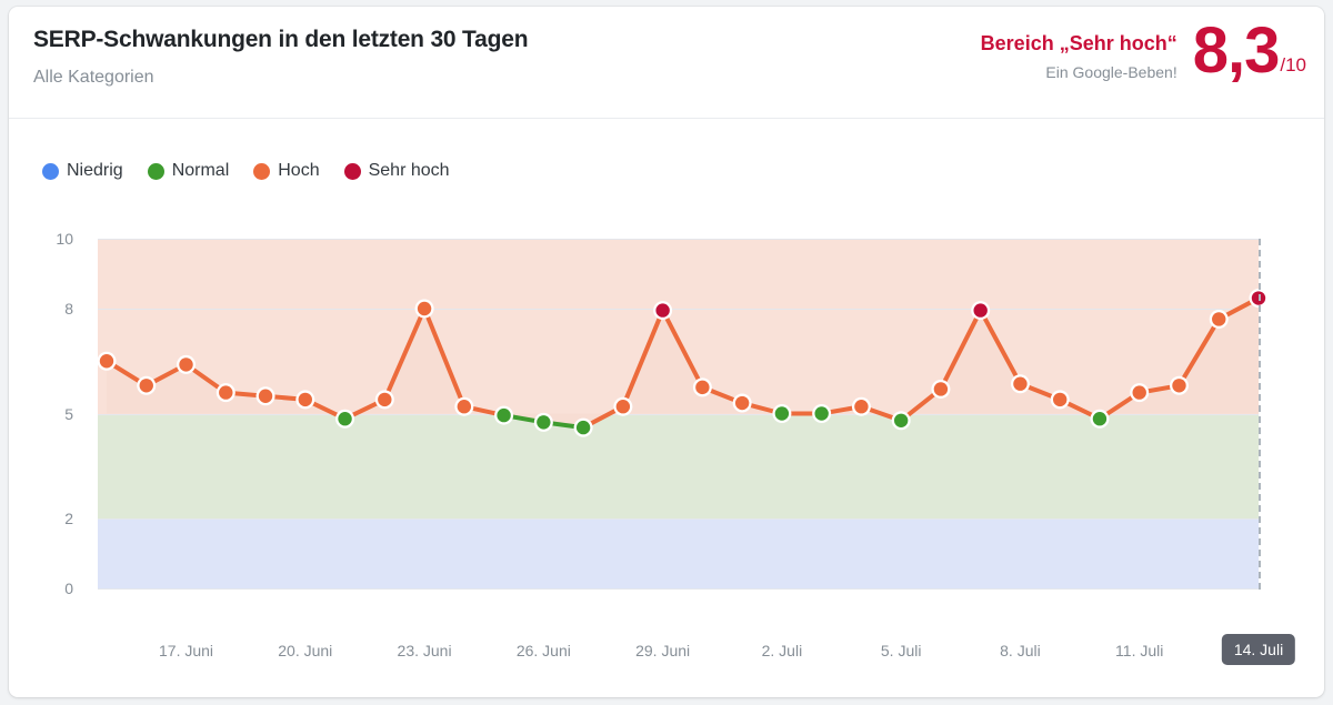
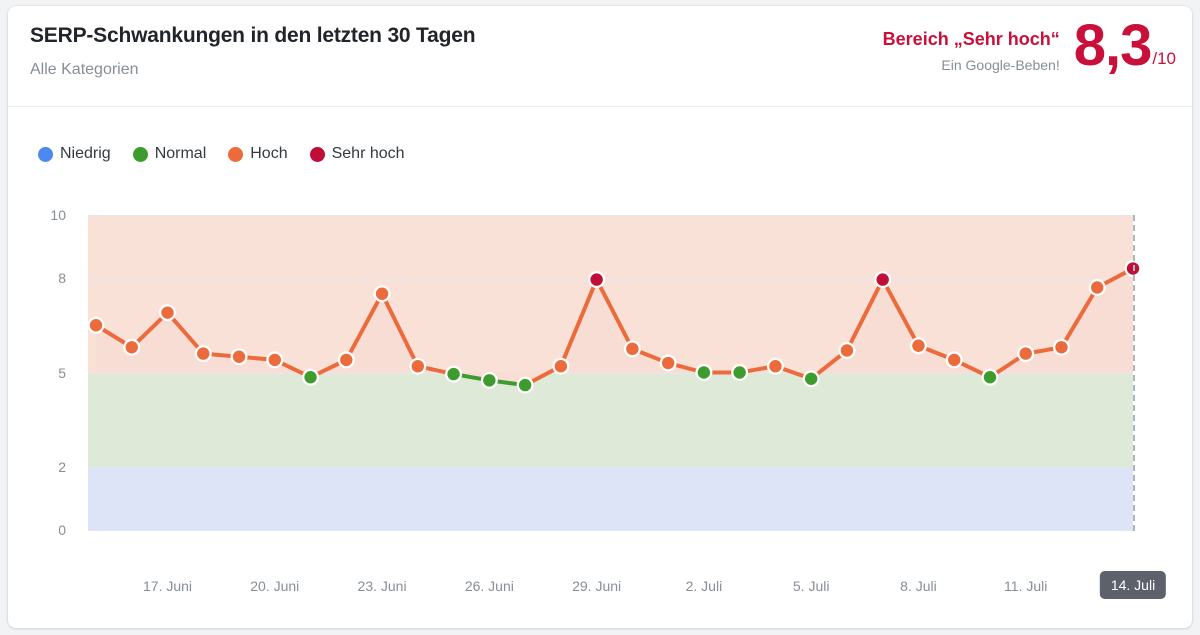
17. Juni: 6.4 -> 6.9
23. Juni: 8.0 -> 7.5
